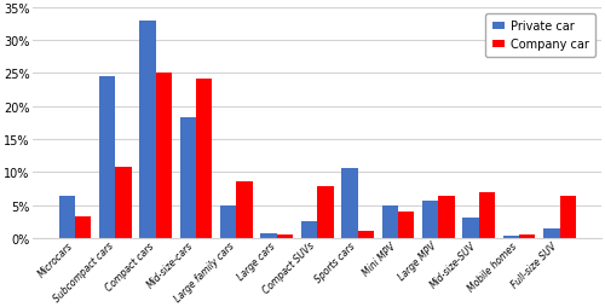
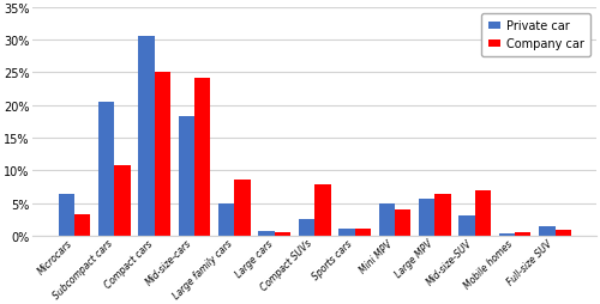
Private car/Subcompact cars: 24.6% -> 20.5%
Private car/Compact cars: 33.0% -> 30.5%
Private car/Sports cars: 10.6% -> 1.1%
Company car/Full-size SUV: 6.4% -> 0.9%
